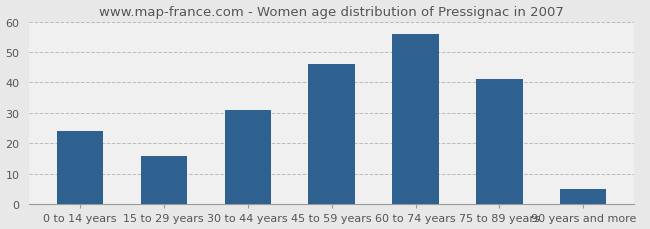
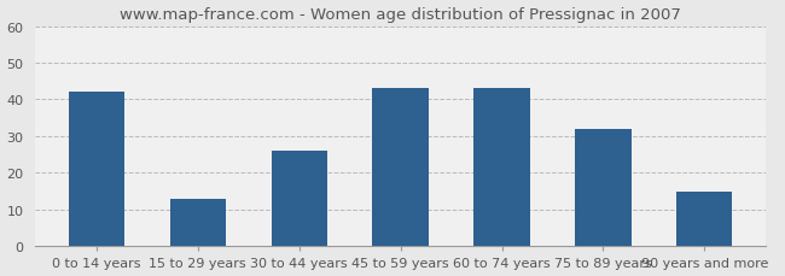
0 to 14 years: 24 -> 42
15 to 29 years: 16 -> 13
30 to 44 years: 31 -> 26
45 to 59 years: 46 -> 43
60 to 74 years: 56 -> 43
75 to 89 years: 41 -> 32
90 years and more: 5 -> 15
